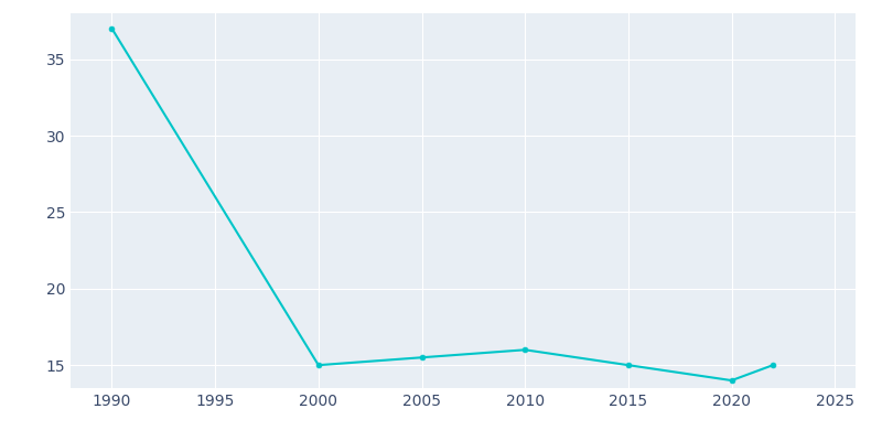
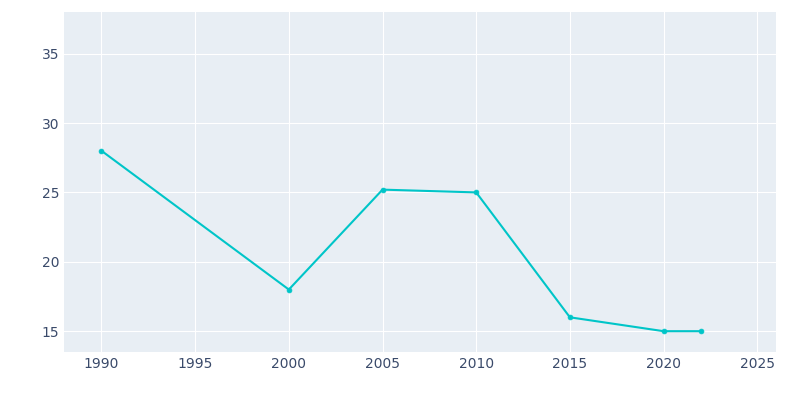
1990: 37.0 -> 28.0
2000: 15.0 -> 18.0
2005: 15.5 -> 25.2
2010: 16.0 -> 25.0
2015: 15.0 -> 16.0
2020: 14.0 -> 15.0
